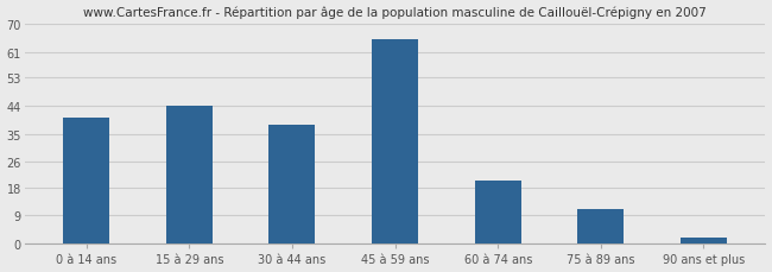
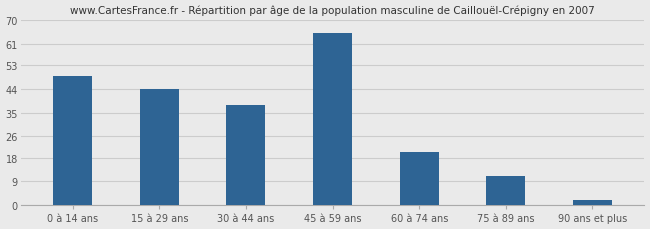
0 à 14 ans: 40 -> 49
